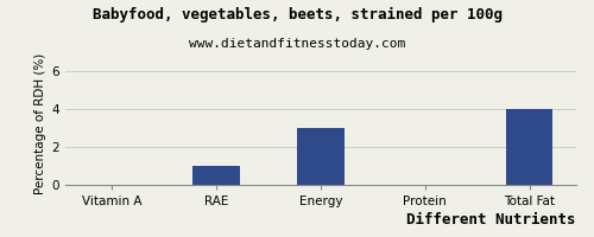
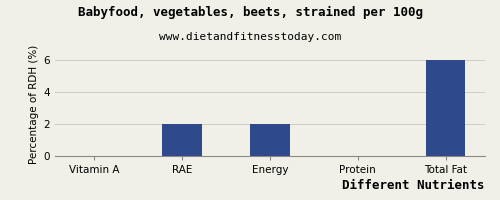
RAE: 1 -> 2
Energy: 3 -> 2
Total Fat: 4 -> 6
